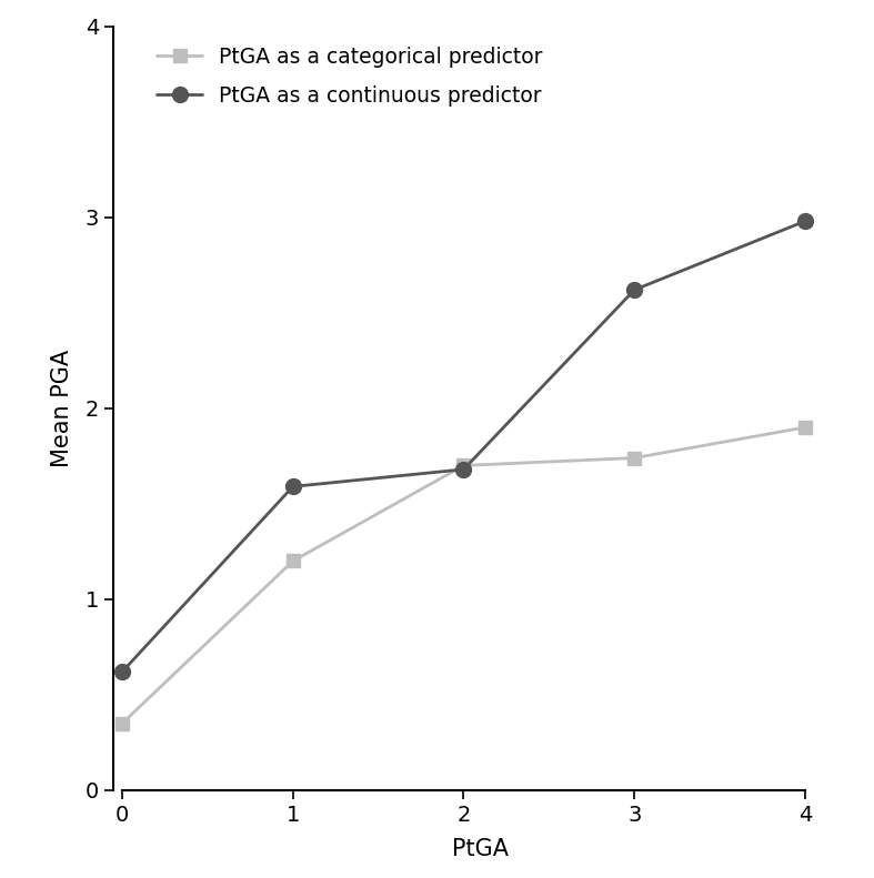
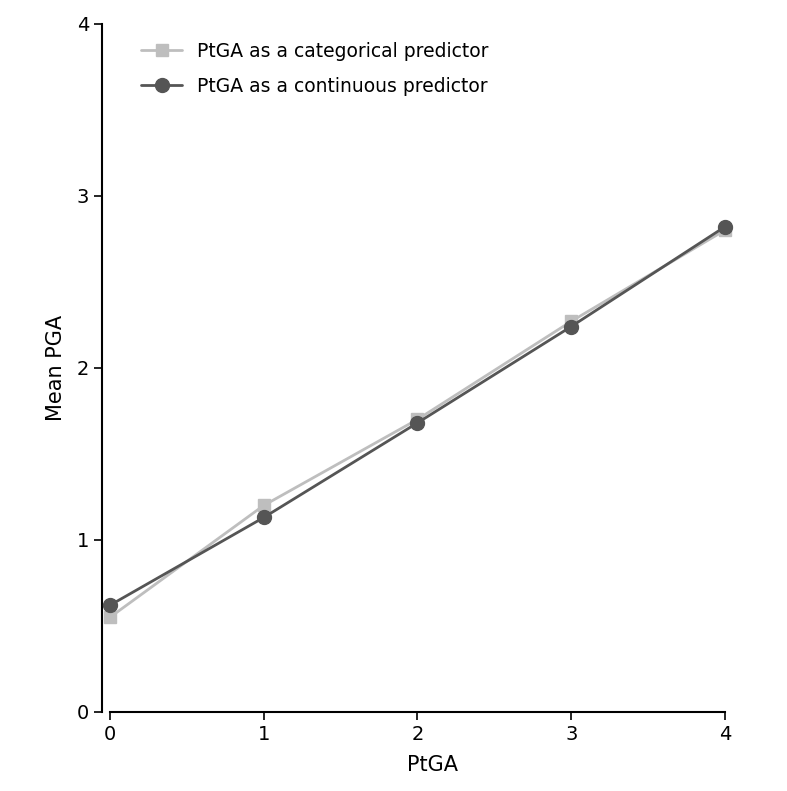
PtGA as a categorical predictor/0: 0.35 -> 0.55
PtGA as a continuous predictor/1: 1.59 -> 1.13
PtGA as a categorical predictor/3: 1.74 -> 2.27
PtGA as a continuous predictor/3: 2.62 -> 2.24
PtGA as a categorical predictor/4: 1.90 -> 2.80
PtGA as a continuous predictor/4: 2.98 -> 2.82
